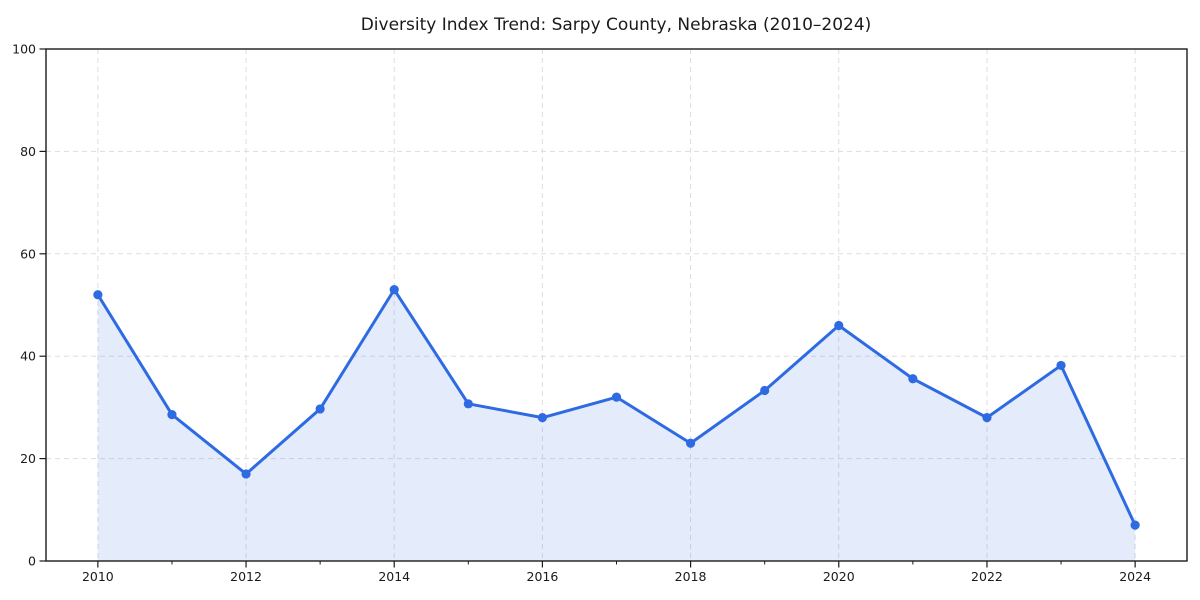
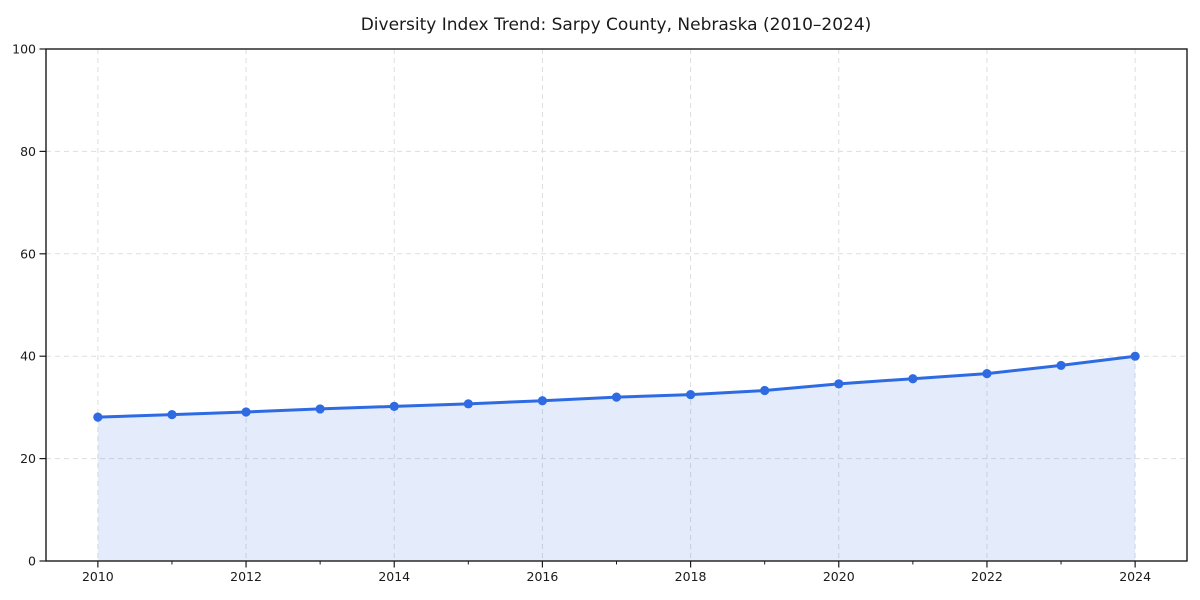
2010: 52 -> 28
2012: 17 -> 29
2014: 53 -> 30
2016: 28 -> 31
2018: 23 -> 32
2020: 46 -> 35
2022: 28 -> 37
2024: 7 -> 40
